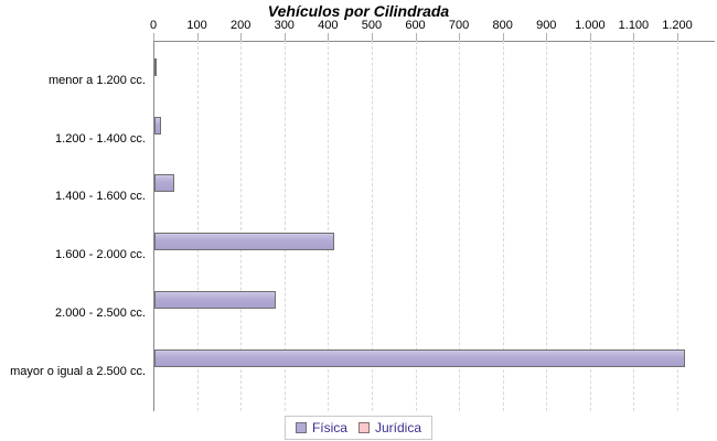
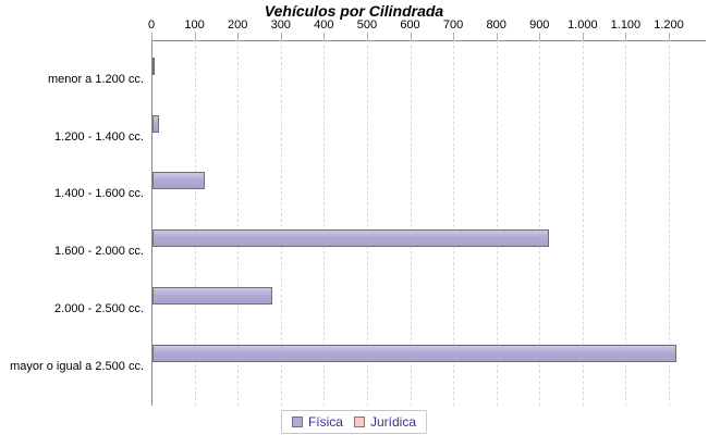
Física/1.400 - 1.600 cc.: 40 -> 120
Física/1.600 - 2.000 cc.: 410 -> 920
